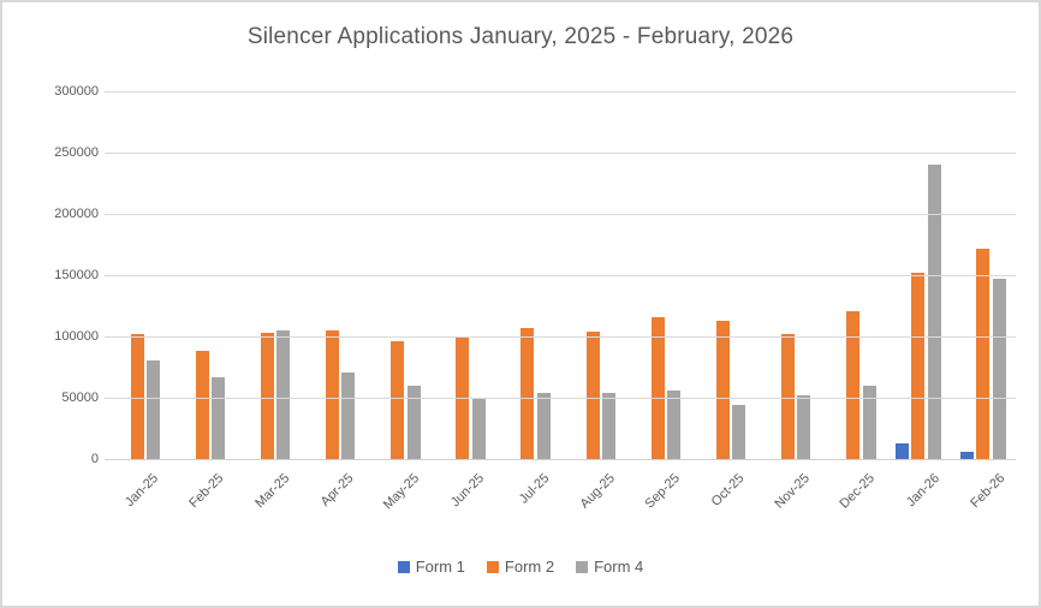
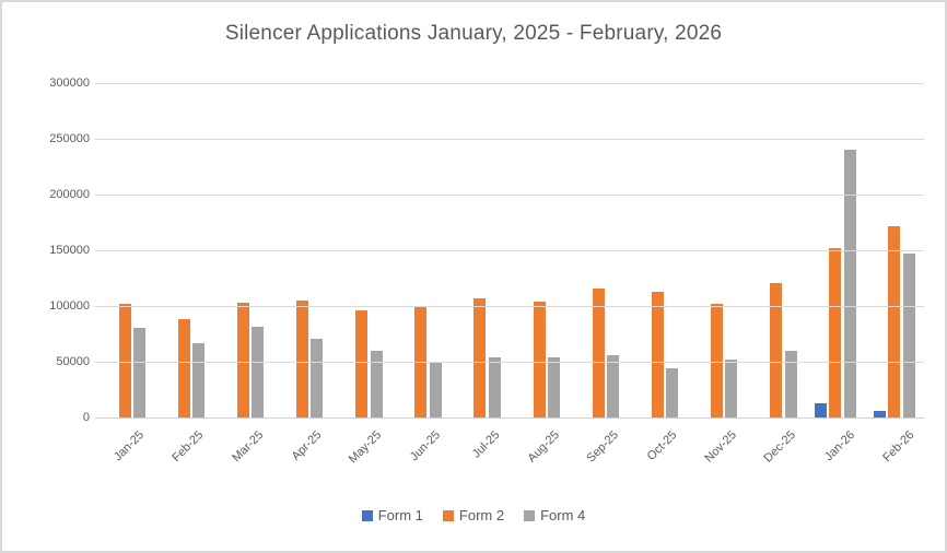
Form 4/Mar-25: 105000 -> 81000
